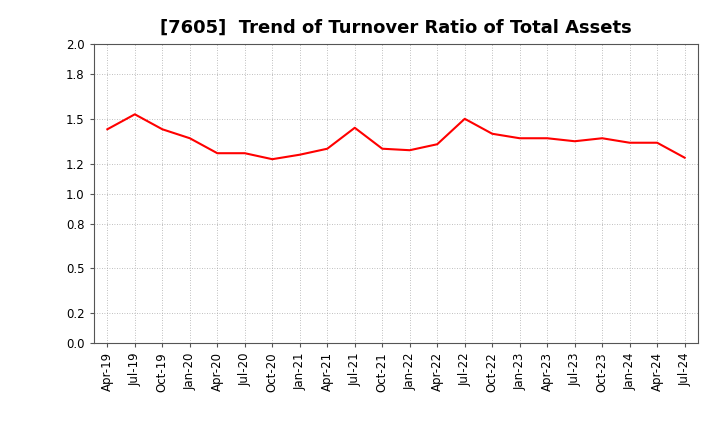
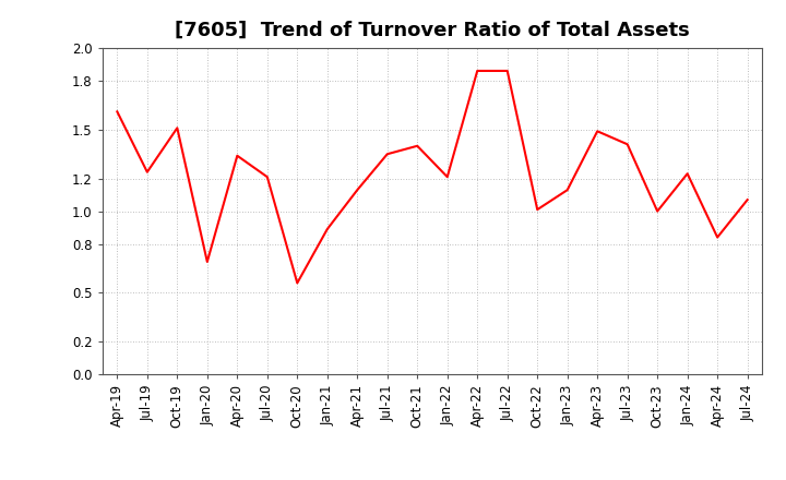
Apr-19: 1.43 -> 1.61
Jul-19: 1.53 -> 1.24
Oct-19: 1.43 -> 1.51
Jan-20: 1.37 -> 0.69
Apr-20: 1.27 -> 1.34
Jul-20: 1.27 -> 1.21
Oct-20: 1.23 -> 0.56
Jan-21: 1.26 -> 0.89
Apr-21: 1.30 -> 1.13
Jul-21: 1.44 -> 1.35
Oct-21: 1.30 -> 1.40
Jan-22: 1.29 -> 1.21
Apr-22: 1.33 -> 1.86
Jul-22: 1.50 -> 1.86
Oct-22: 1.40 -> 1.01
Jan-23: 1.37 -> 1.13
Apr-23: 1.37 -> 1.49
Jul-23: 1.35 -> 1.41
Oct-23: 1.37 -> 1.00
Jan-24: 1.34 -> 1.23
Apr-24: 1.34 -> 0.84
Jul-24: 1.24 -> 1.07
